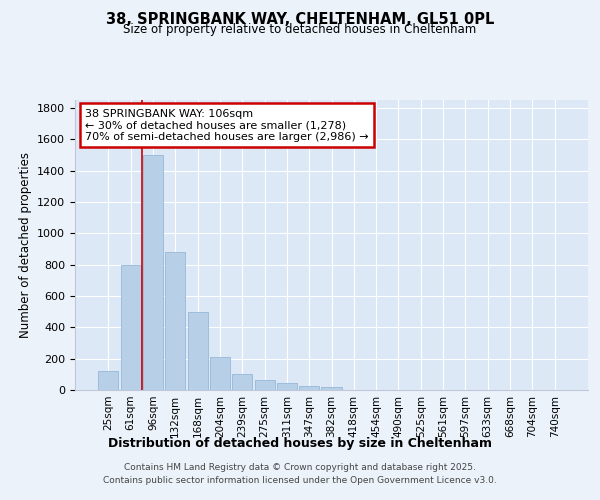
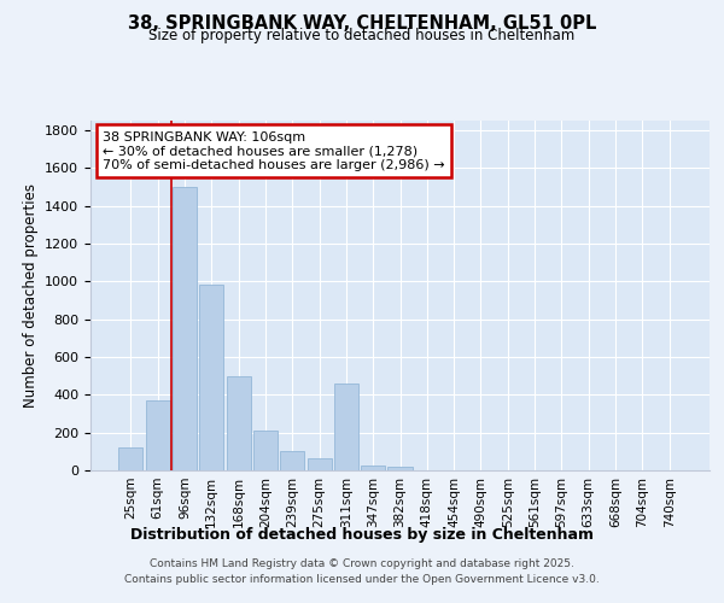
61sqm: 800 -> 370
132sqm: 880 -> 980
311sqm: 40 -> 460
